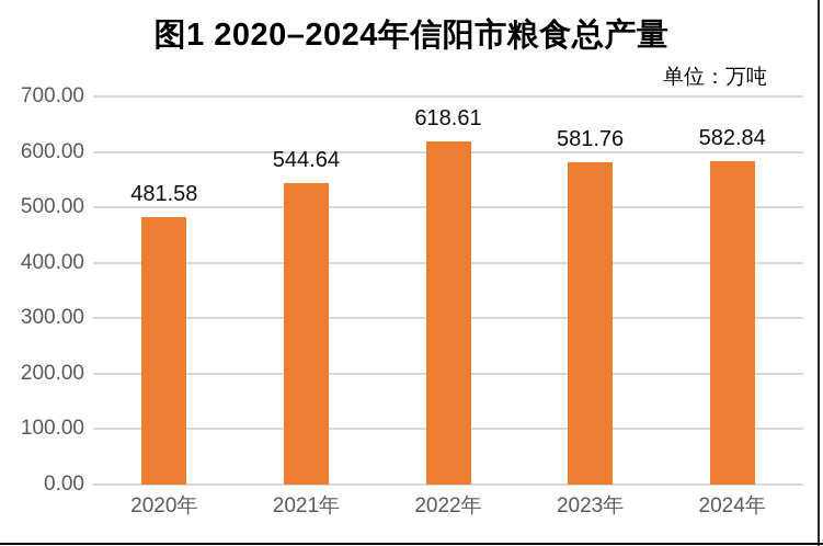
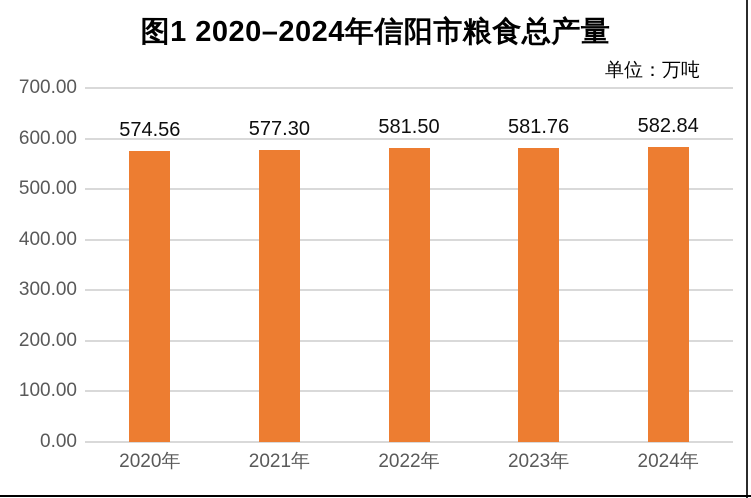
2020年: 481.58 -> 574.56
2021年: 544.64 -> 577.30
2022年: 618.61 -> 581.50
